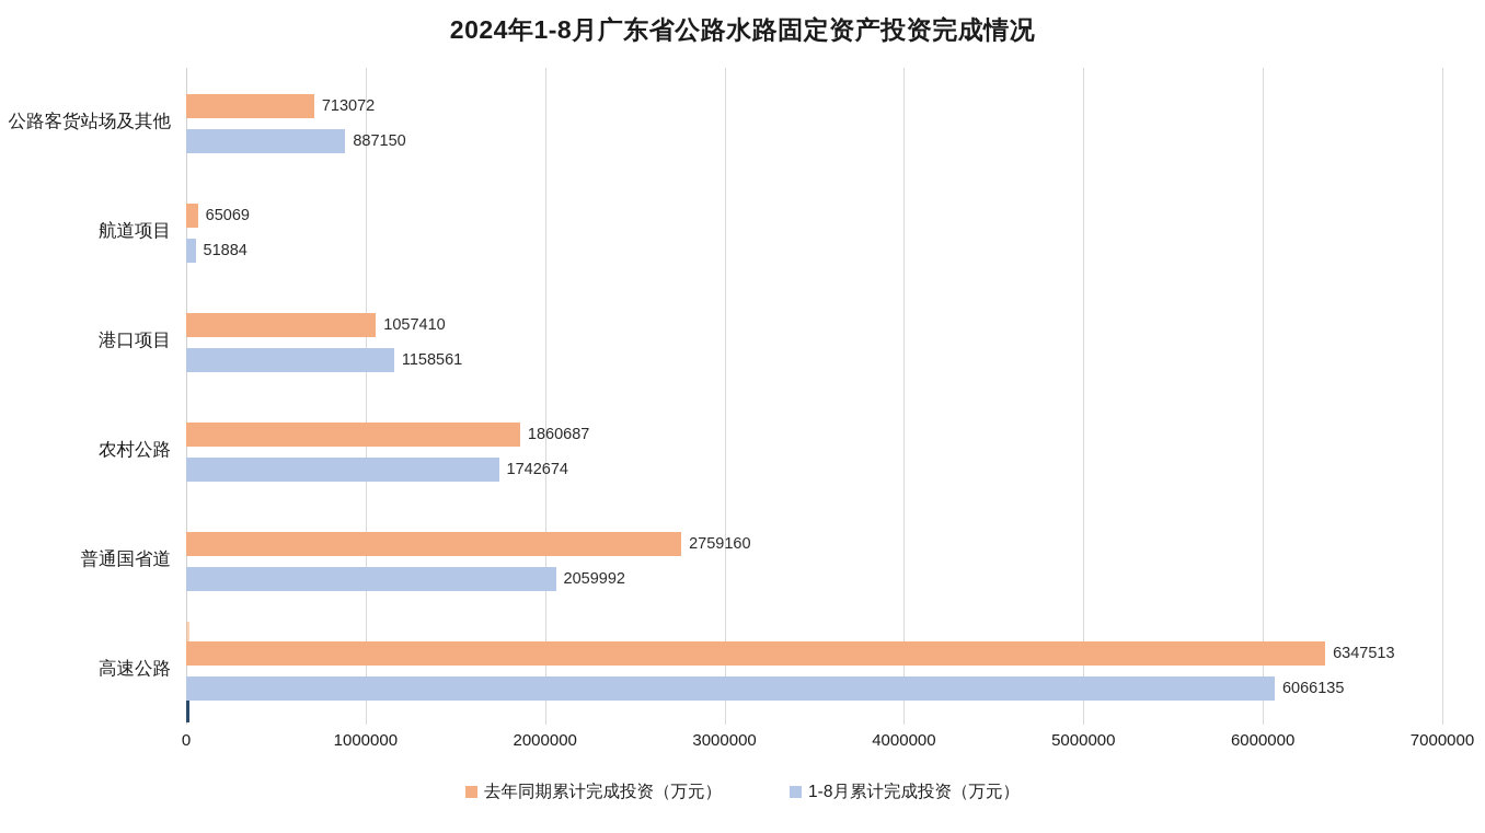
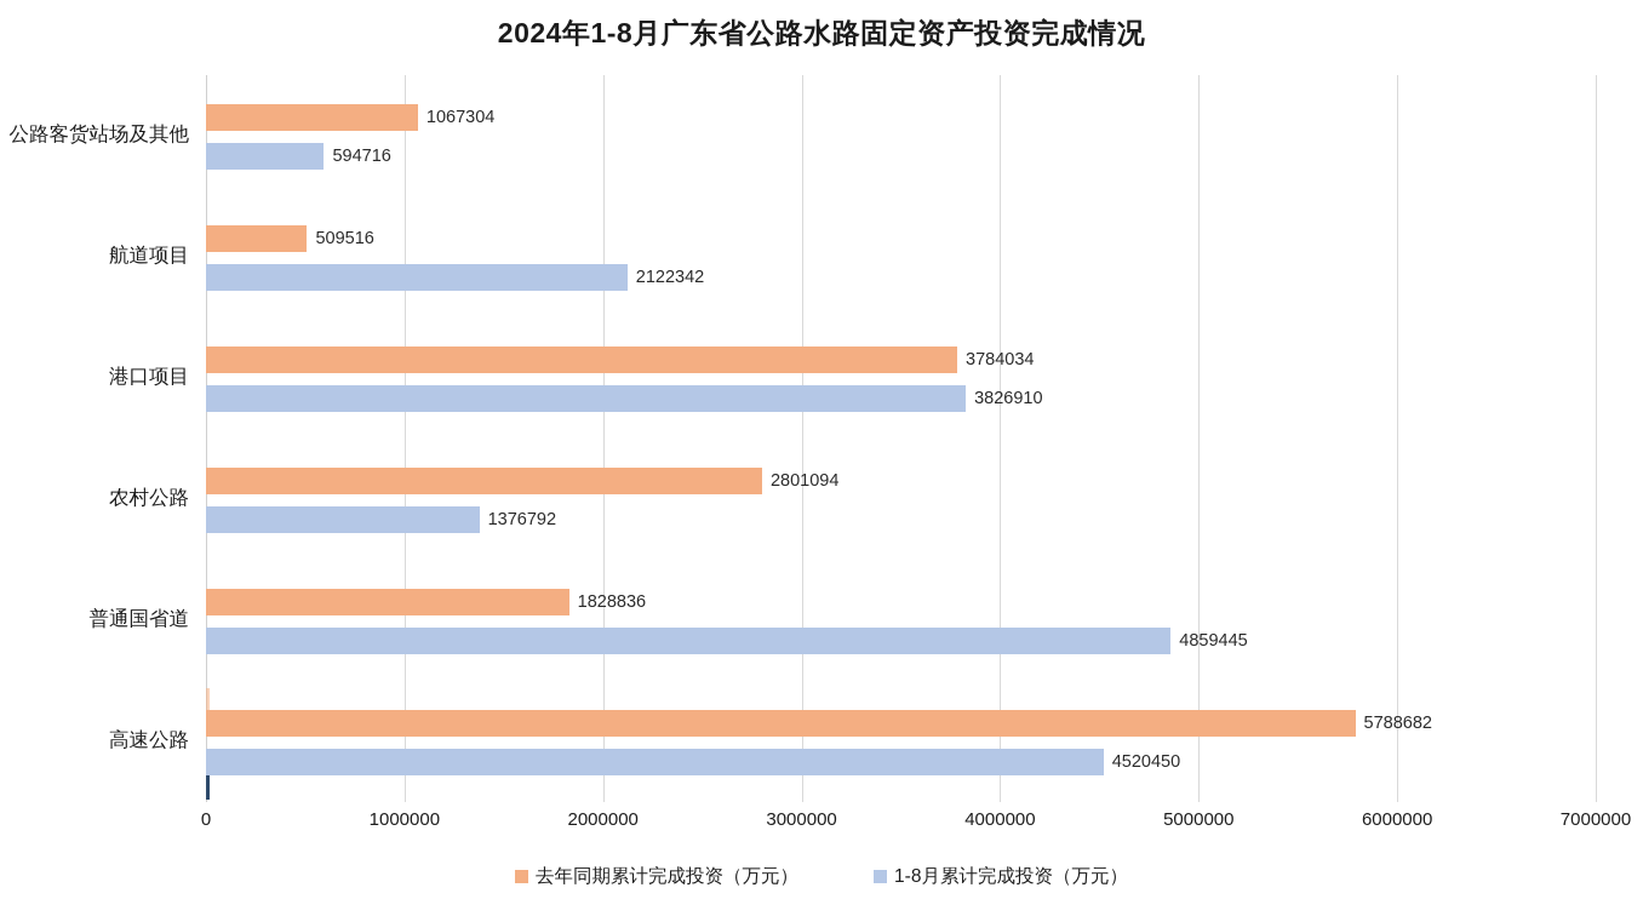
去年同期累计完成投资（万元）/公路客货站场及其他: 713072 -> 1067304
1-8月累计完成投资（万元）/公路客货站场及其他: 887150 -> 594716
去年同期累计完成投资（万元）/航道项目: 65069 -> 509516
1-8月累计完成投资（万元）/航道项目: 51884 -> 2122342
去年同期累计完成投资（万元）/港口项目: 1057410 -> 3784034
1-8月累计完成投资（万元）/港口项目: 1158561 -> 3826910
去年同期累计完成投资（万元）/农村公路: 1860687 -> 2801094
1-8月累计完成投资（万元）/农村公路: 1742674 -> 1376792
去年同期累计完成投资（万元）/普通国省道: 2759160 -> 1828836
1-8月累计完成投资（万元）/普通国省道: 2059992 -> 4859445
去年同期累计完成投资（万元）/高速公路: 6347513 -> 5788682
1-8月累计完成投资（万元）/高速公路: 6066135 -> 4520450
